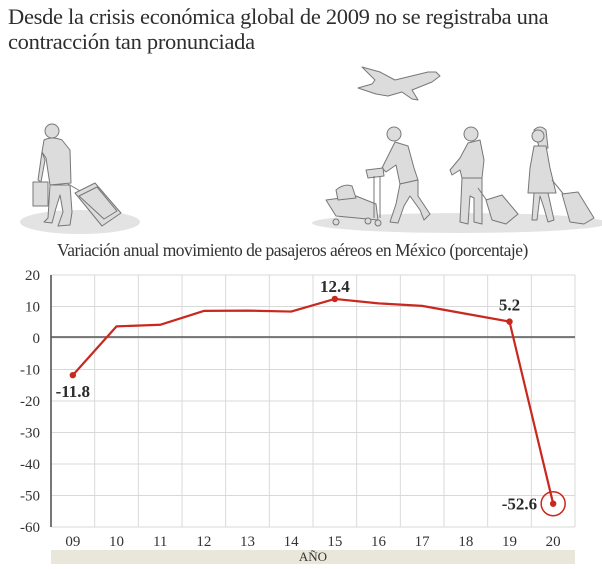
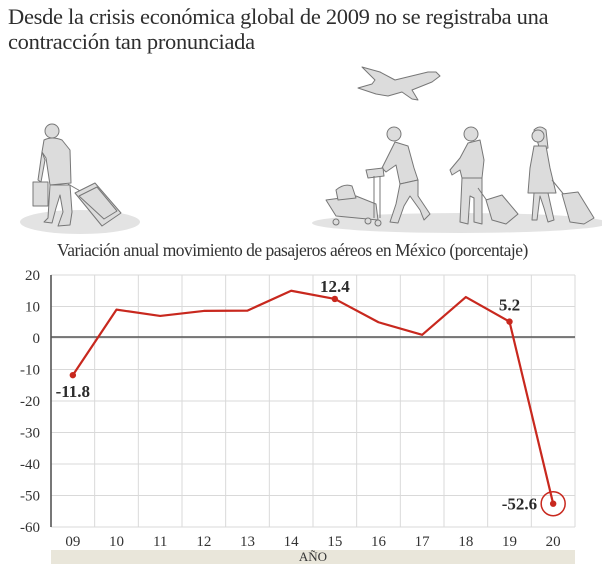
10: 4 -> 9
11: 4 -> 7
14: 8 -> 15
16: 11 -> 5
17: 10 -> 1
18: 8 -> 13
